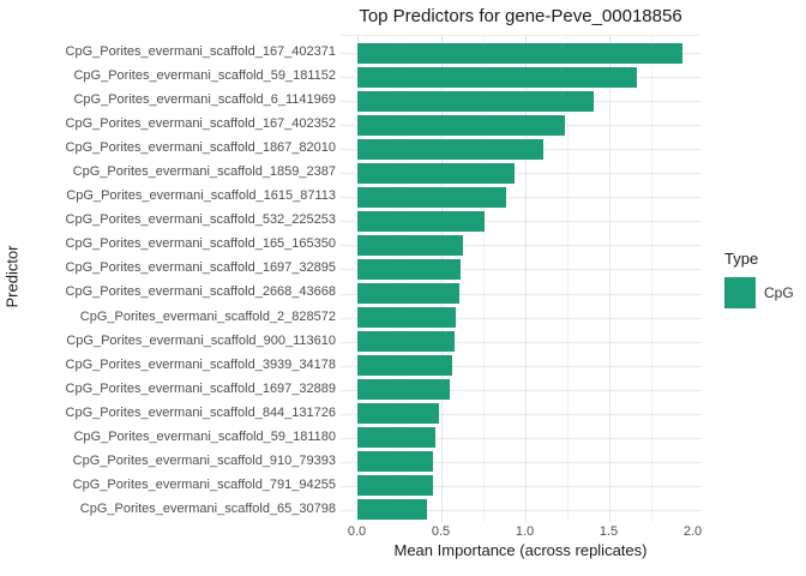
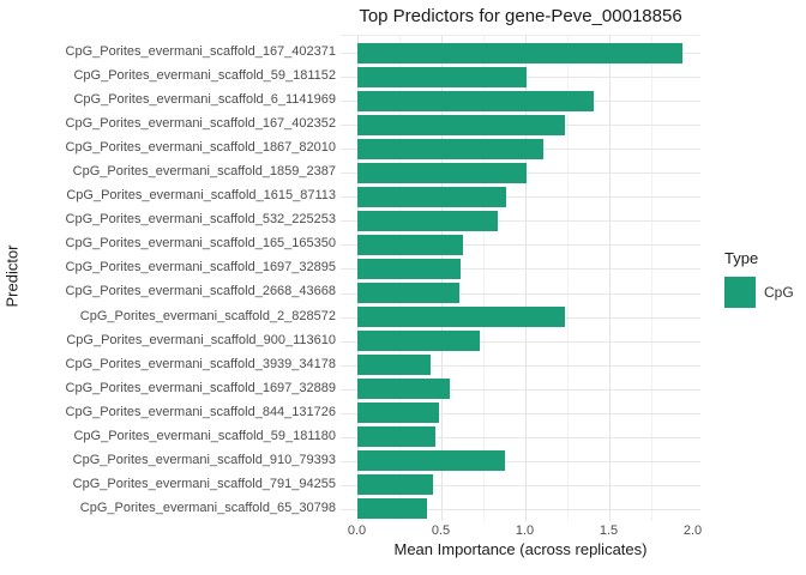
CpG_Porites_evermani_scaffold_59_181152: 1.67 -> 1.01
CpG_Porites_evermani_scaffold_1859_2387: 0.94 -> 1.01
CpG_Porites_evermani_scaffold_532_225253: 0.76 -> 0.84
CpG_Porites_evermani_scaffold_2_828572: 0.59 -> 1.24
CpG_Porites_evermani_scaffold_900_113610: 0.58 -> 0.73
CpG_Porites_evermani_scaffold_3939_34178: 0.57 -> 0.44
CpG_Porites_evermani_scaffold_910_79393: 0.45 -> 0.88
